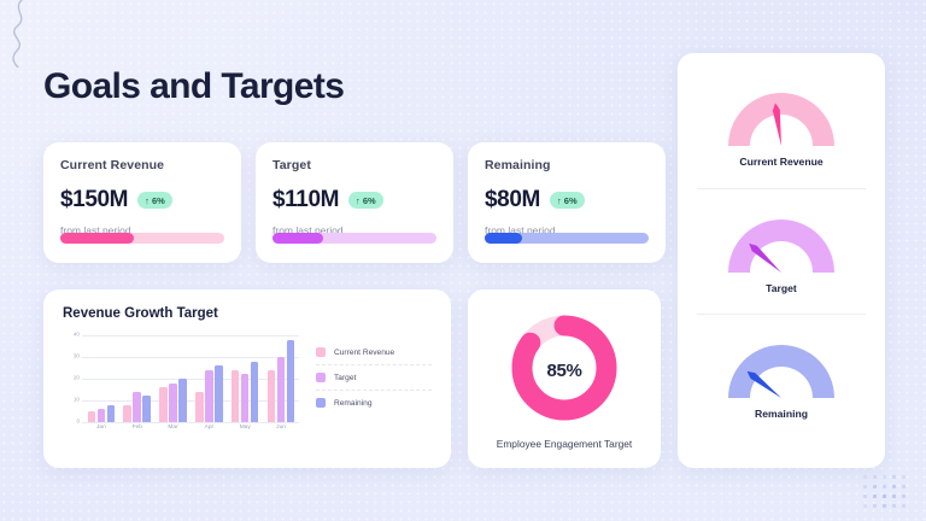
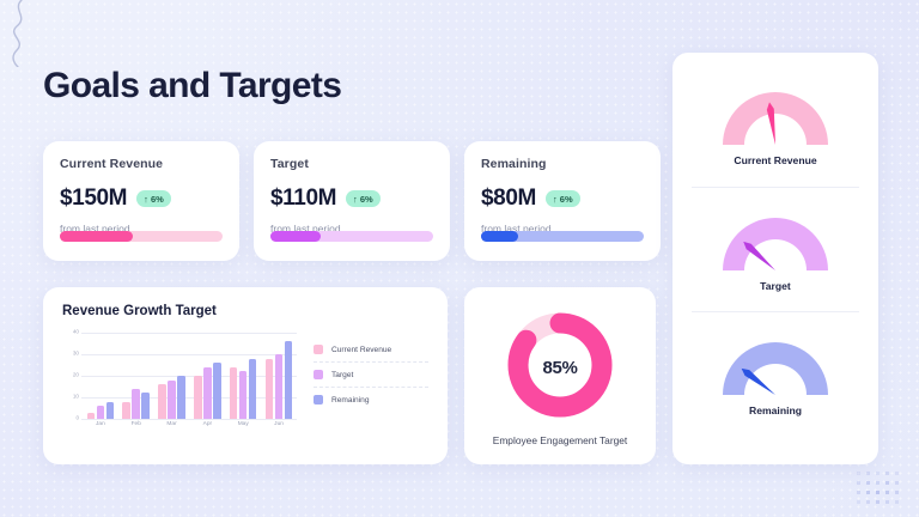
Current Revenue/Jan: 5 -> 3
Current Revenue/Apr: 14 -> 20
Current Revenue/Jun: 24 -> 28
Remaining/Jun: 38 -> 36
